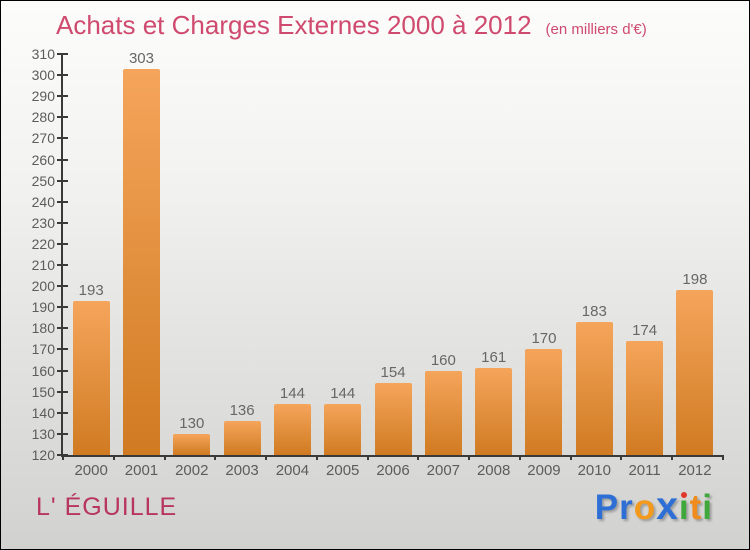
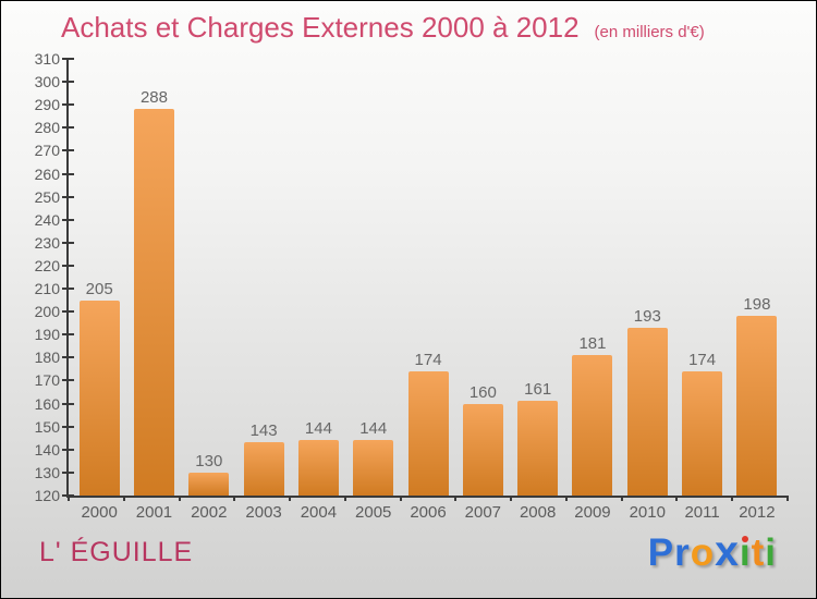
2000: 193 -> 205
2001: 303 -> 288
2003: 136 -> 143
2006: 154 -> 174
2009: 170 -> 181
2010: 183 -> 193
